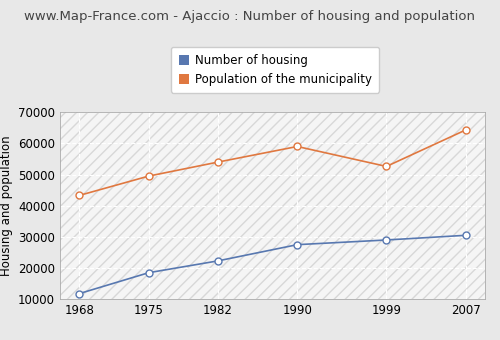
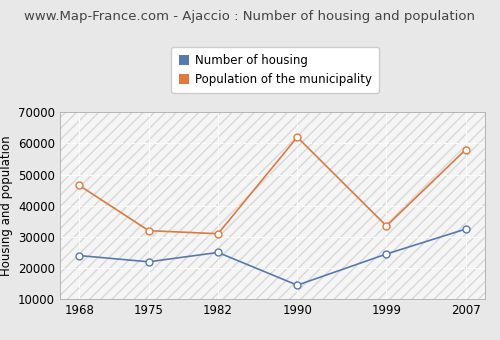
Number of housing/1968: 11800 -> 24000
Population of the municipality/1968: 43300 -> 46500
Number of housing/1975: 18500 -> 22000
Population of the municipality/1975: 49500 -> 32000
Number of housing/1982: 22300 -> 25000
Population of the municipality/1982: 54000 -> 31000
Number of housing/1990: 27500 -> 14500
Population of the municipality/1990: 59000 -> 62000
Number of housing/1999: 29000 -> 24500
Population of the municipality/1999: 52600 -> 33500
Number of housing/2007: 30500 -> 32500
Population of the municipality/2007: 64300 -> 58000
